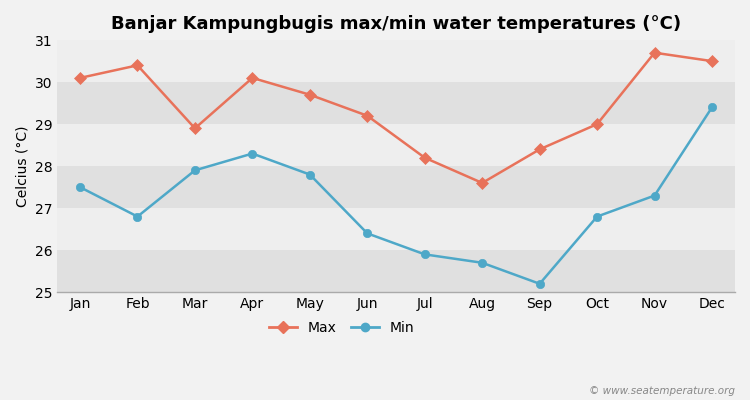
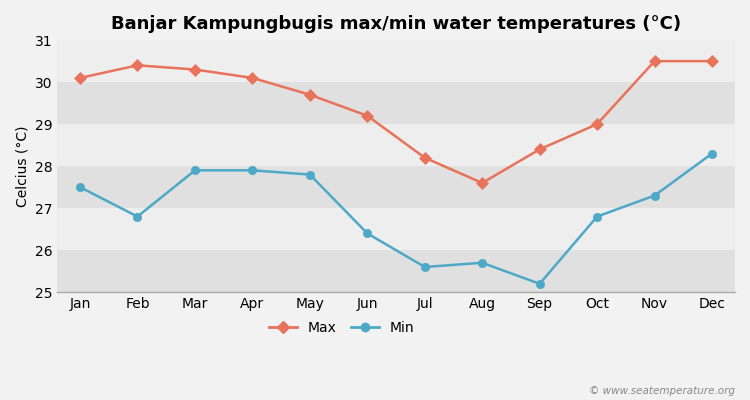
Max/Mar: 28.9 -> 30.3
Min/Apr: 28.3 -> 27.9
Min/Jul: 25.9 -> 25.6
Max/Nov: 30.7 -> 30.5
Min/Dec: 29.4 -> 28.3
